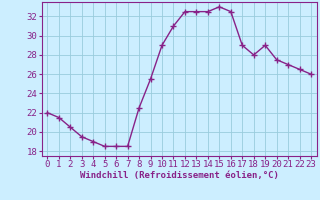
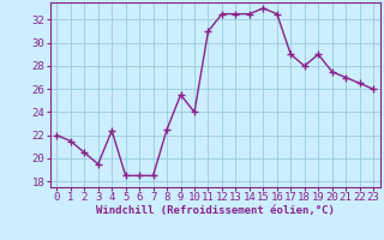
4: 19.0 -> 22.4
10: 29.0 -> 24.0
